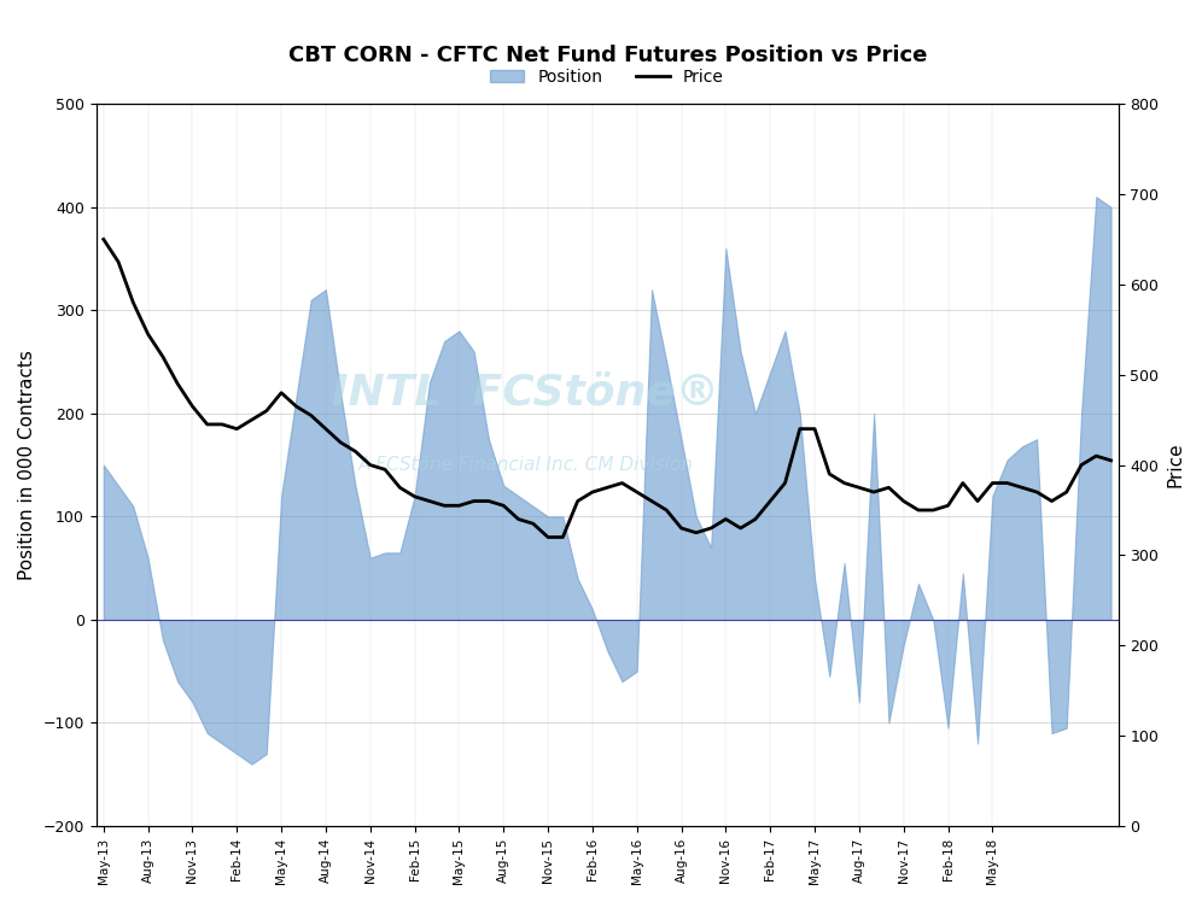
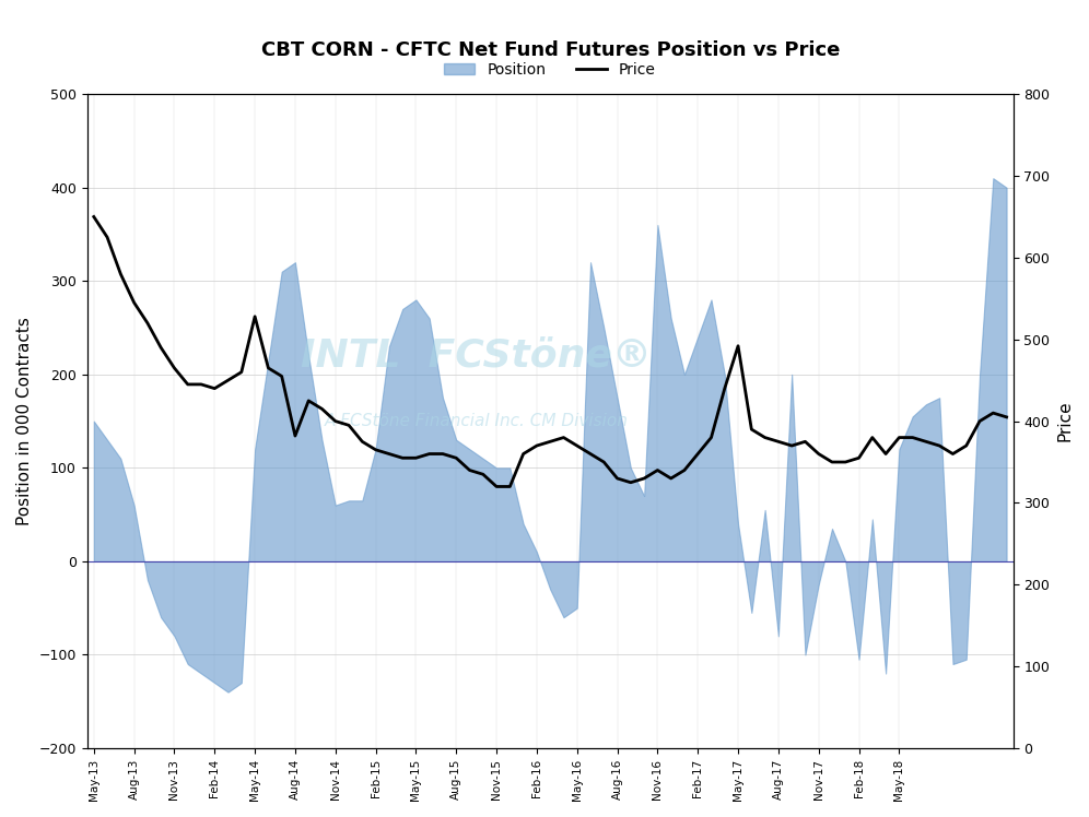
Price/May-14: 480 -> 528
Price/Aug-14: 440 -> 382
Price/May-17: 440 -> 492
